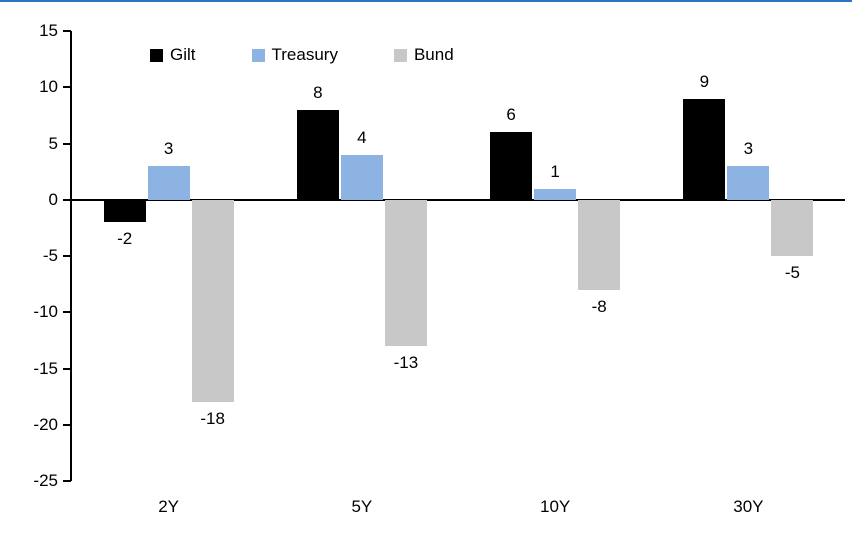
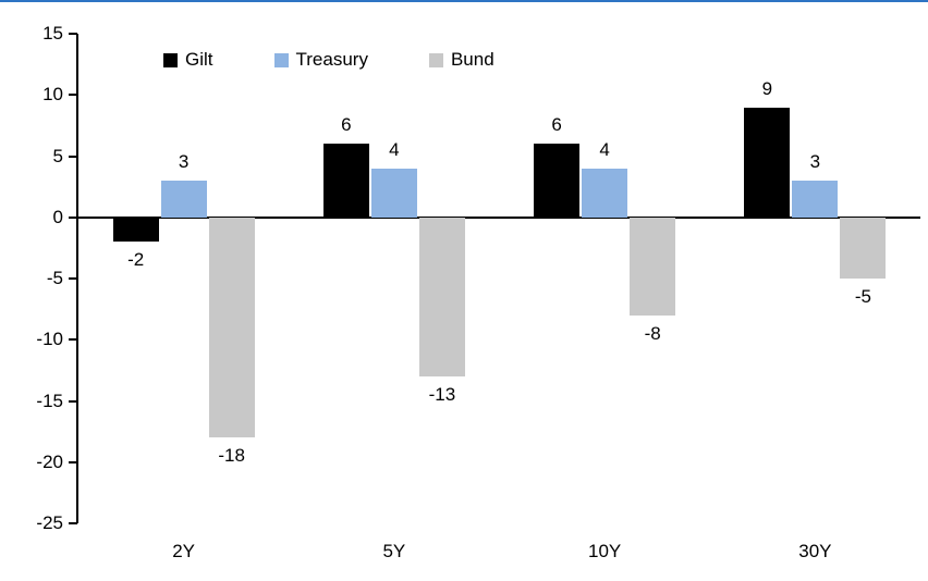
Gilt/5Y: 8 -> 6
Treasury/10Y: 1 -> 4
